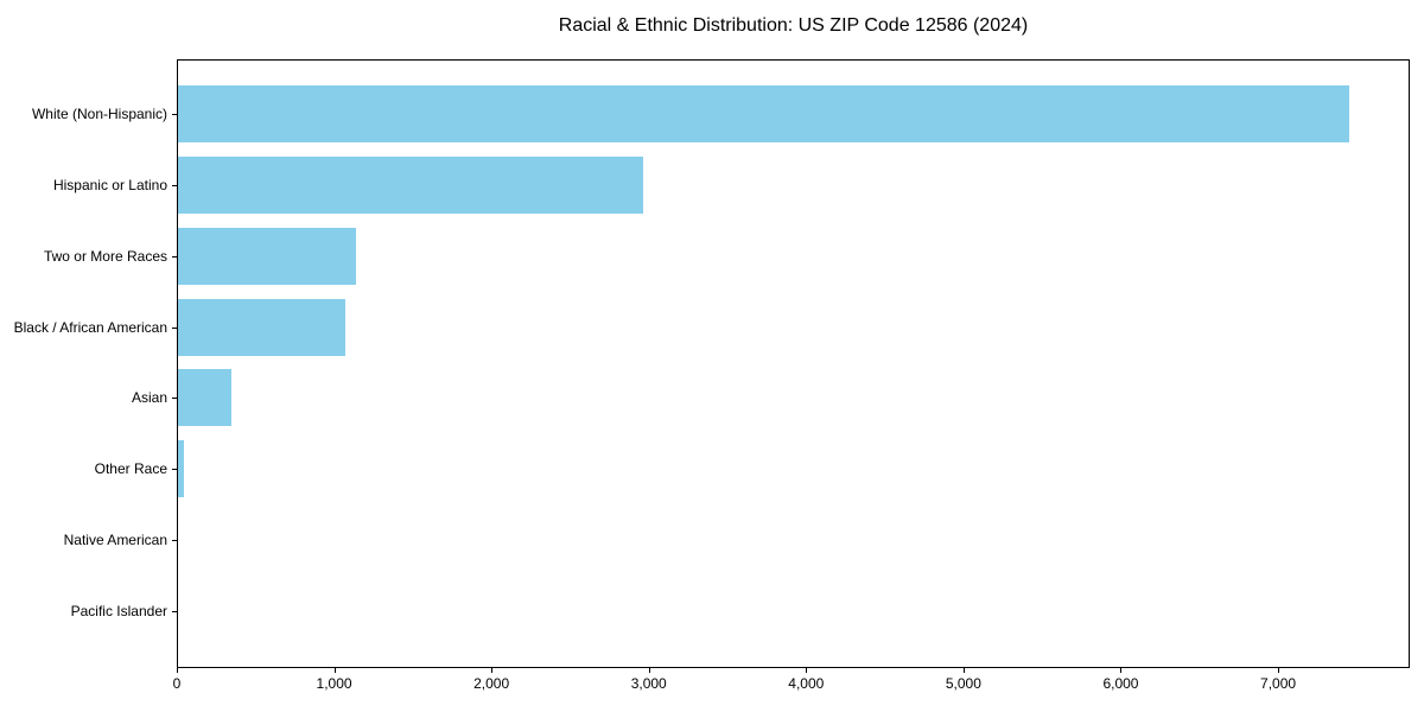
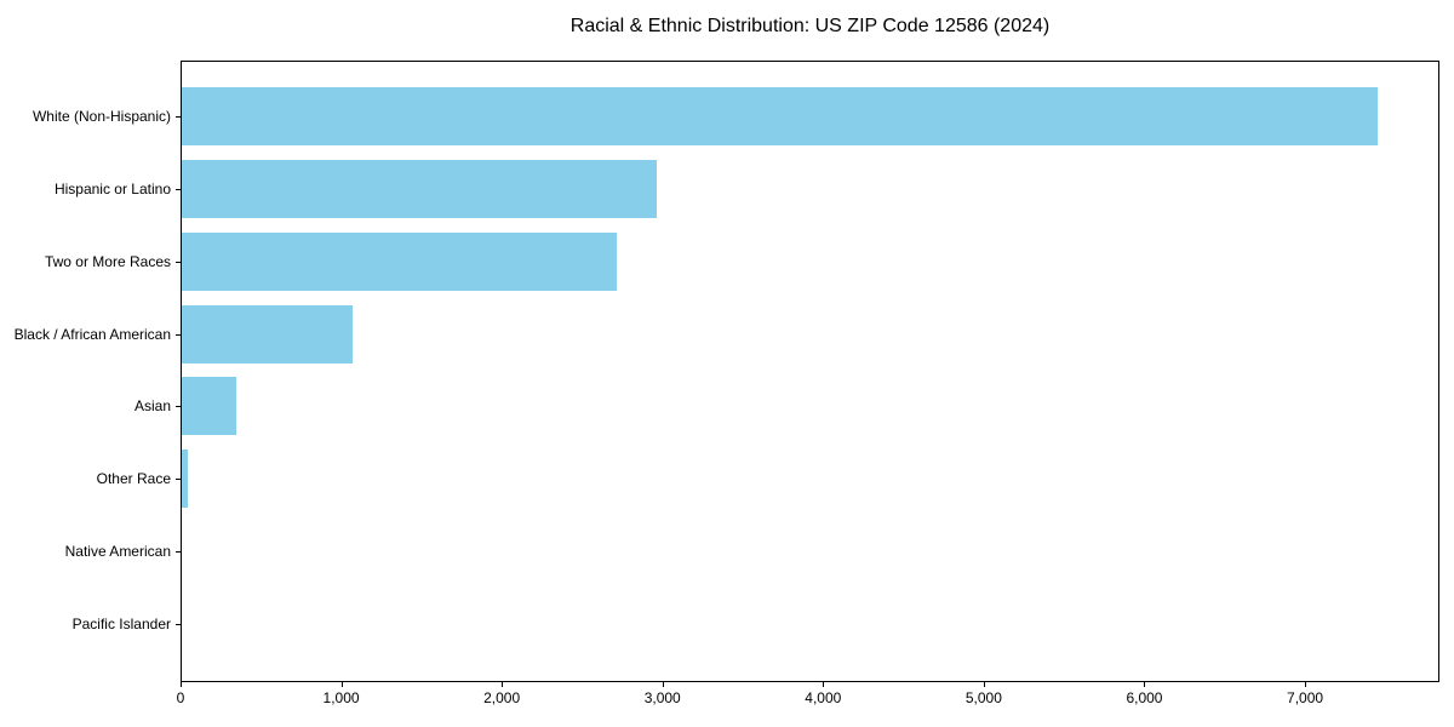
Two or More Races: 1130 -> 2710
